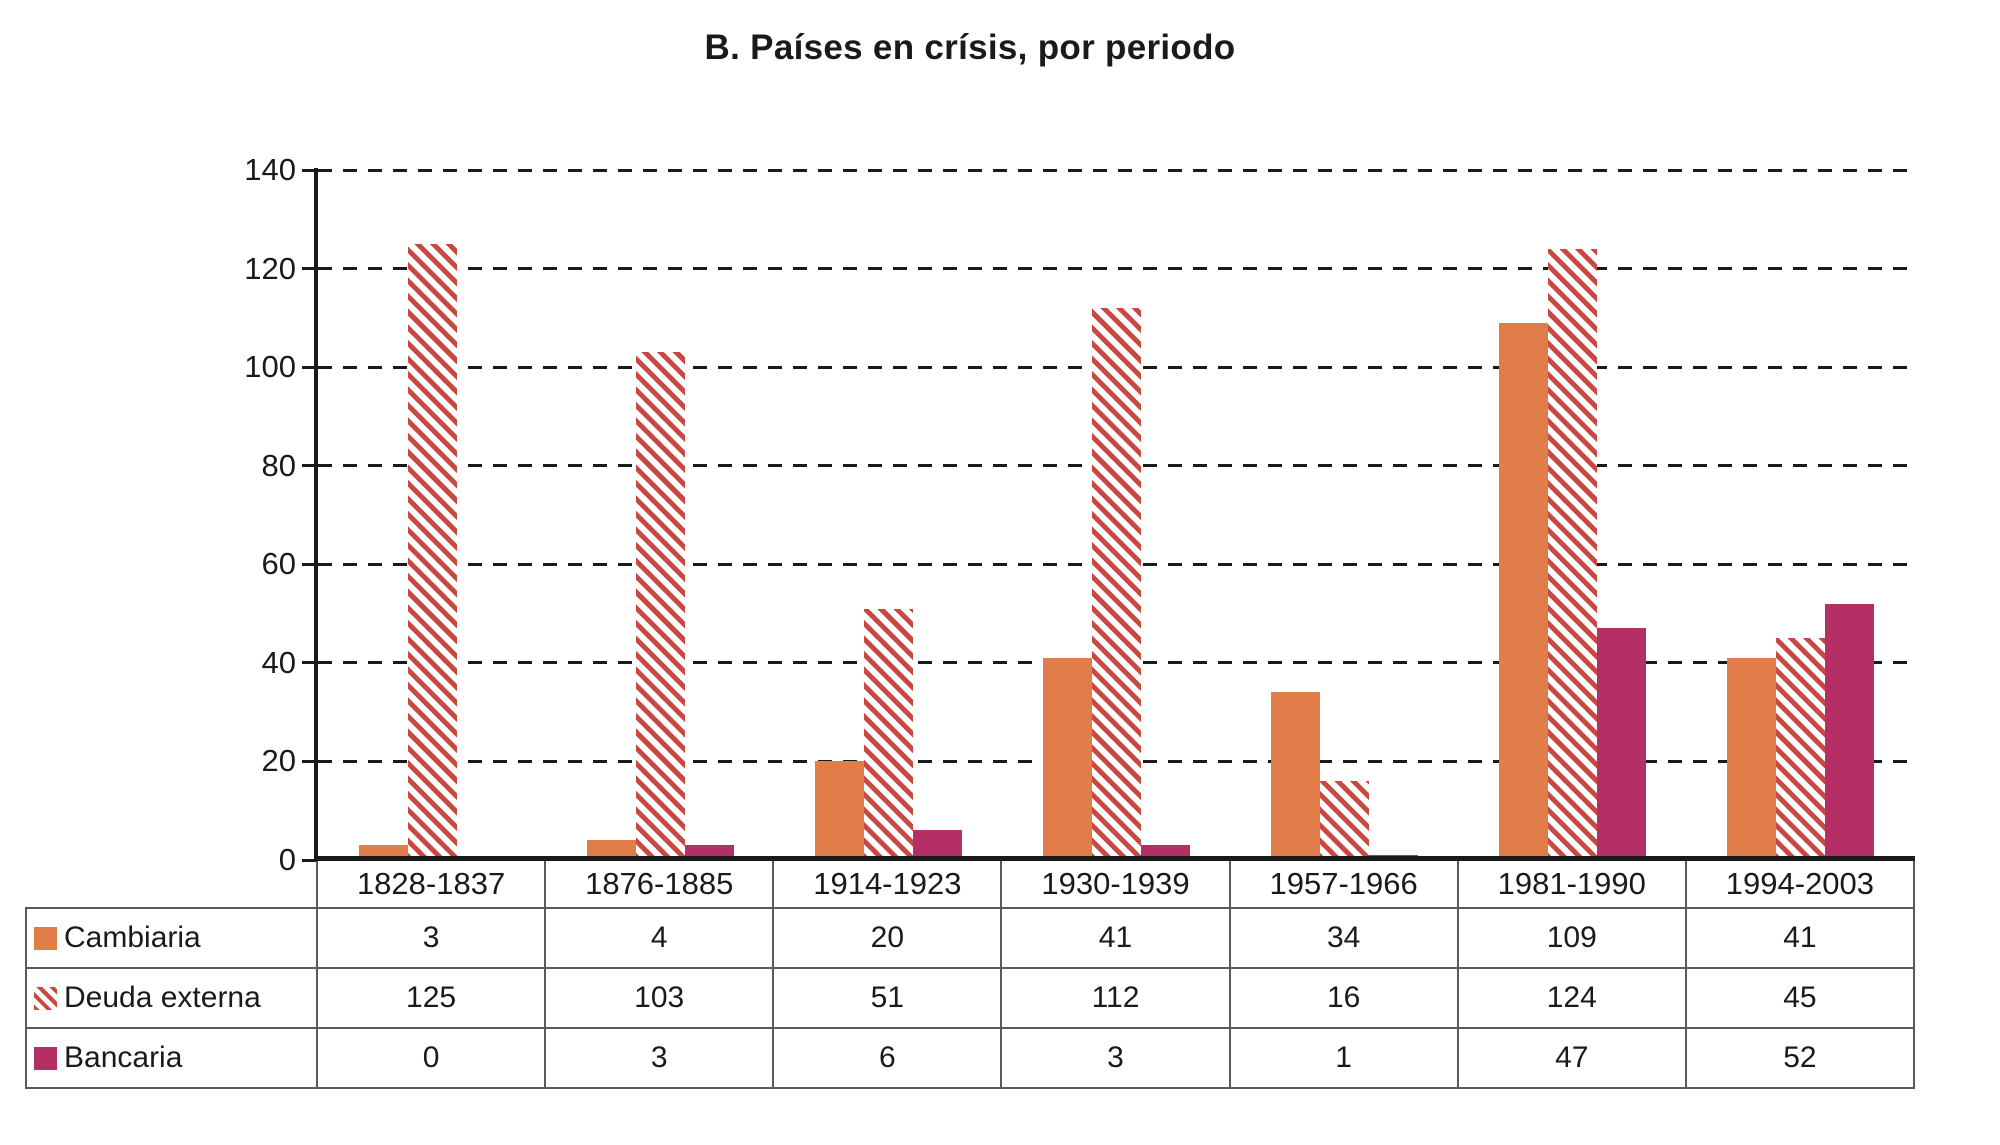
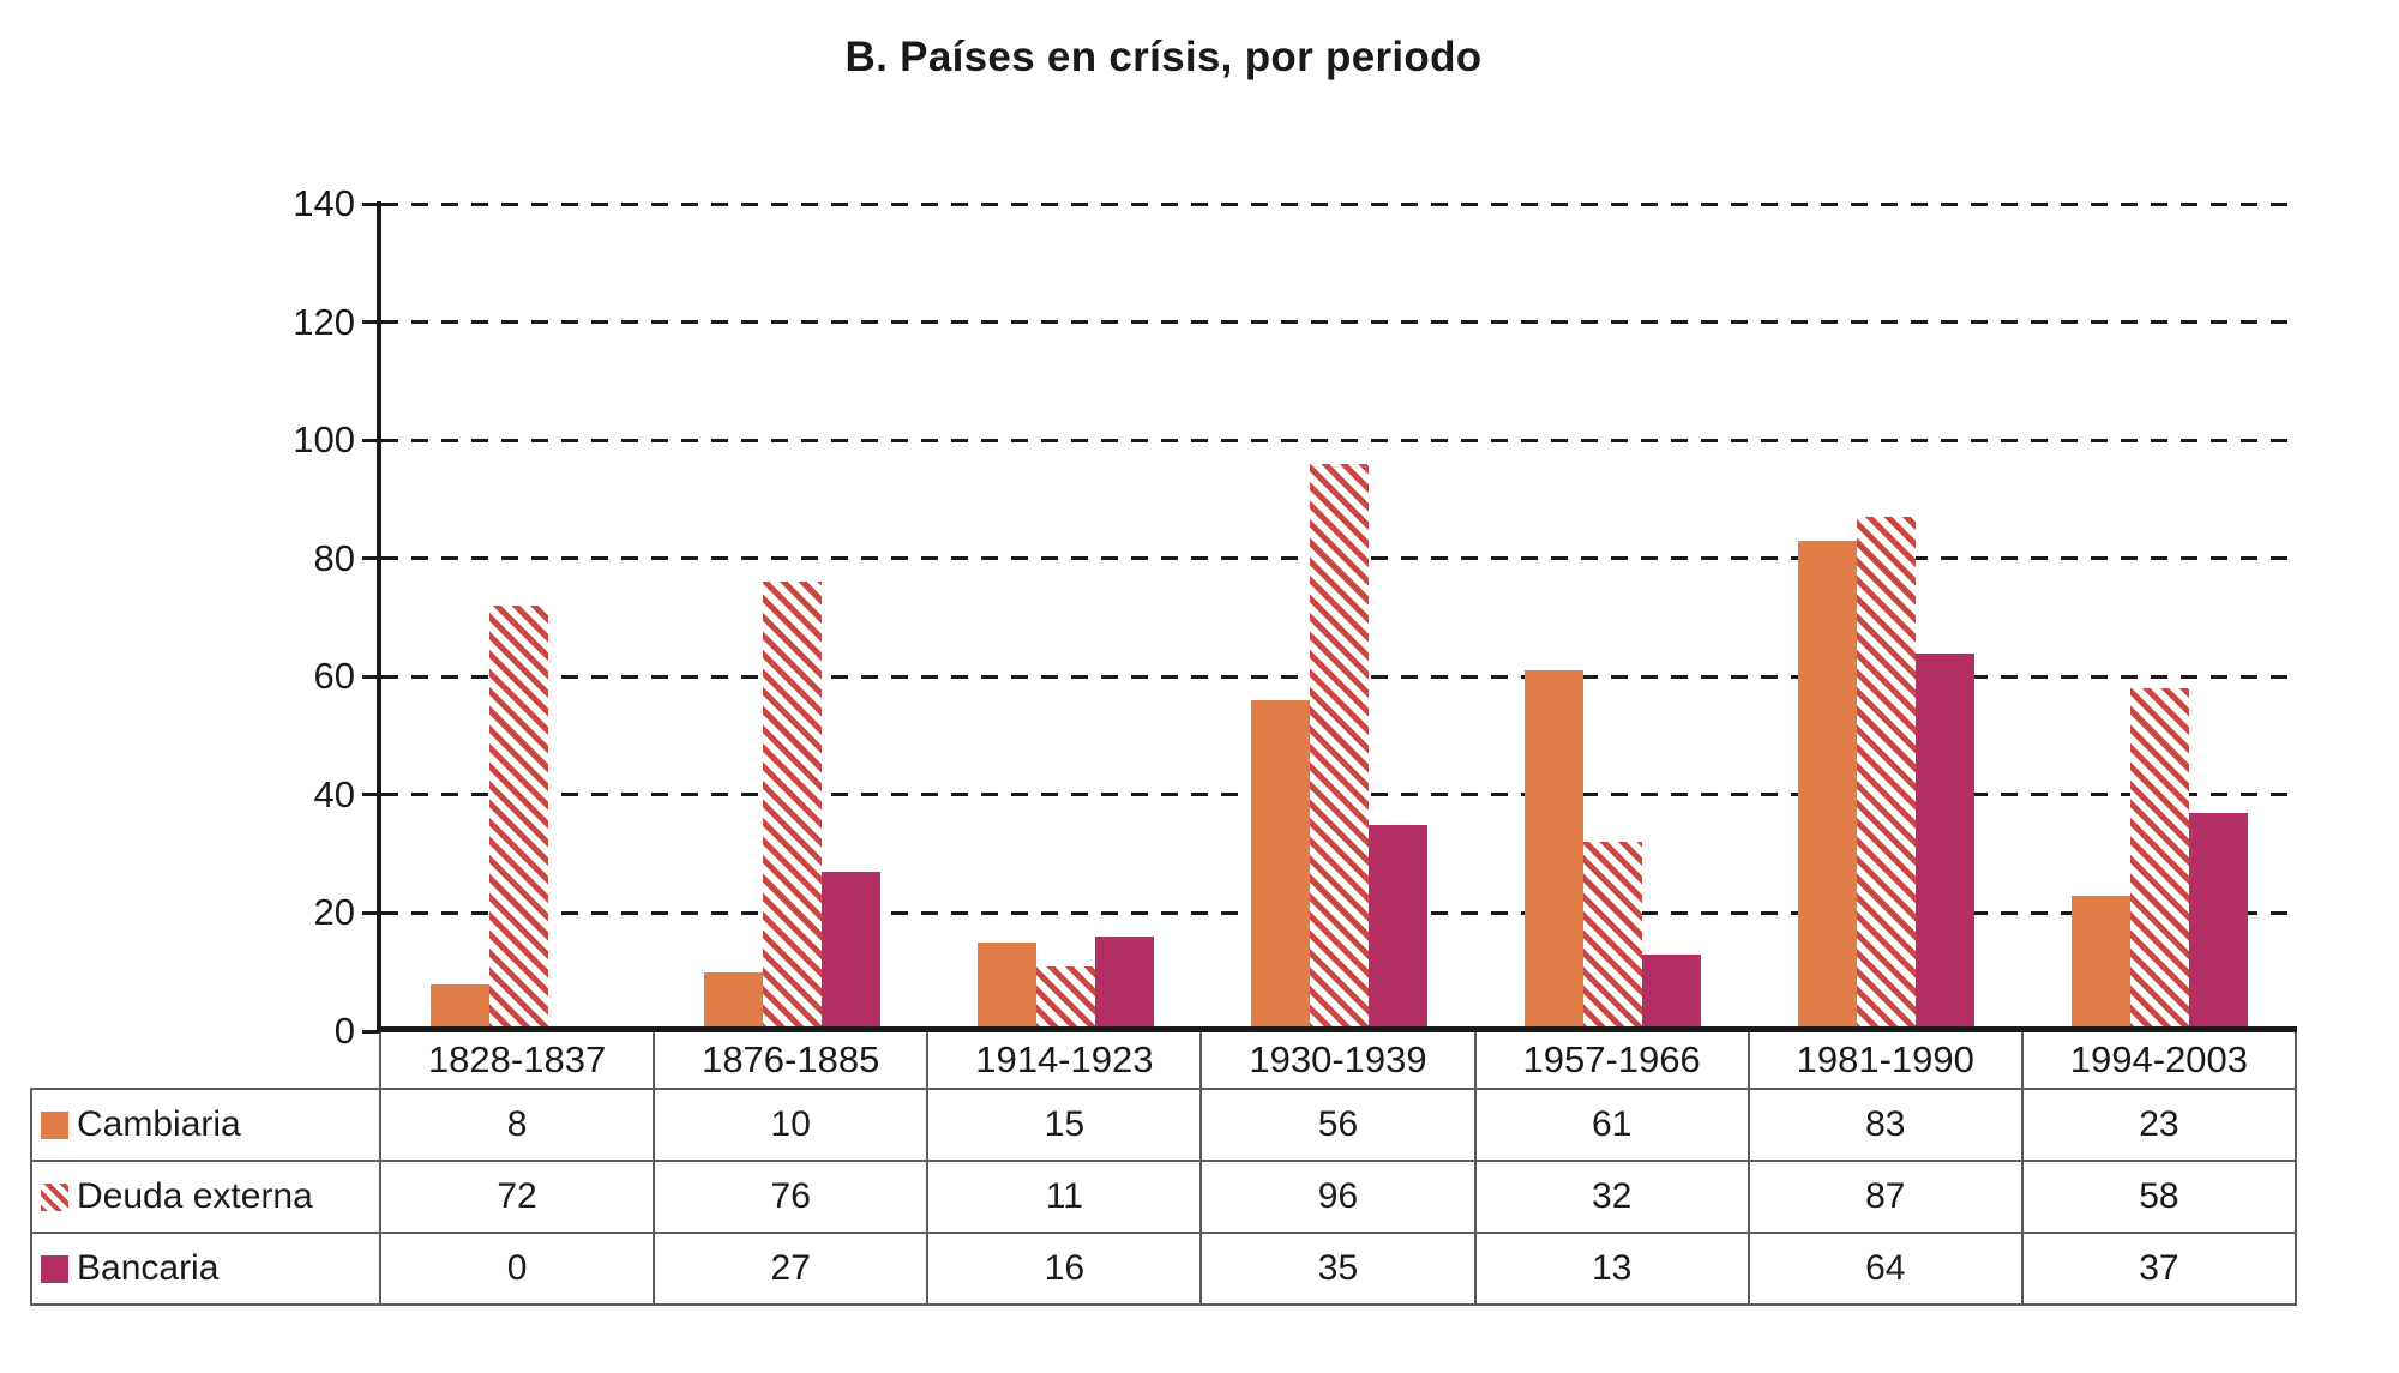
Cambiaria/1828-1837: 3 -> 8
Deuda externa/1828-1837: 125 -> 72
Cambiaria/1876-1885: 4 -> 10
Deuda externa/1876-1885: 103 -> 76
Bancaria/1876-1885: 3 -> 27
Cambiaria/1914-1923: 20 -> 15
Deuda externa/1914-1923: 51 -> 11
Bancaria/1914-1923: 6 -> 16
Cambiaria/1930-1939: 41 -> 56
Deuda externa/1930-1939: 112 -> 96
Bancaria/1930-1939: 3 -> 35
Cambiaria/1957-1966: 34 -> 61
Deuda externa/1957-1966: 16 -> 32
Bancaria/1957-1966: 1 -> 13
Cambiaria/1981-1990: 109 -> 83
Deuda externa/1981-1990: 124 -> 87
Bancaria/1981-1990: 47 -> 64
Cambiaria/1994-2003: 41 -> 23
Deuda externa/1994-2003: 45 -> 58
Bancaria/1994-2003: 52 -> 37
